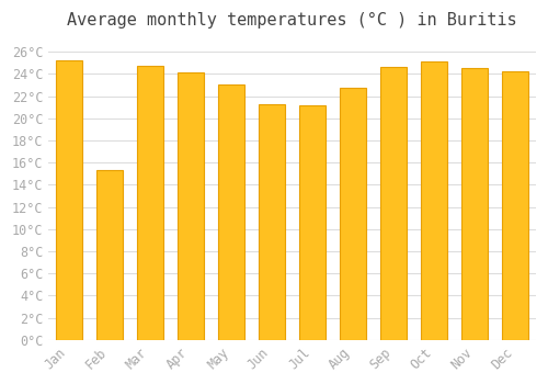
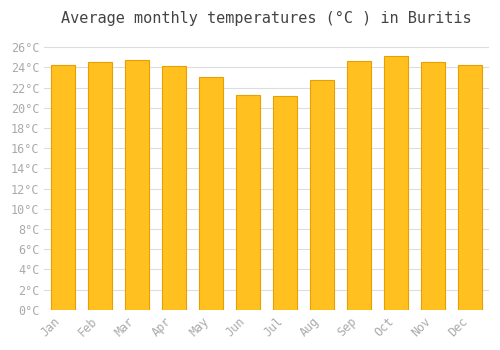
Jan: 25.2°C -> 24.2°C
Feb: 15.3°C -> 24.5°C
